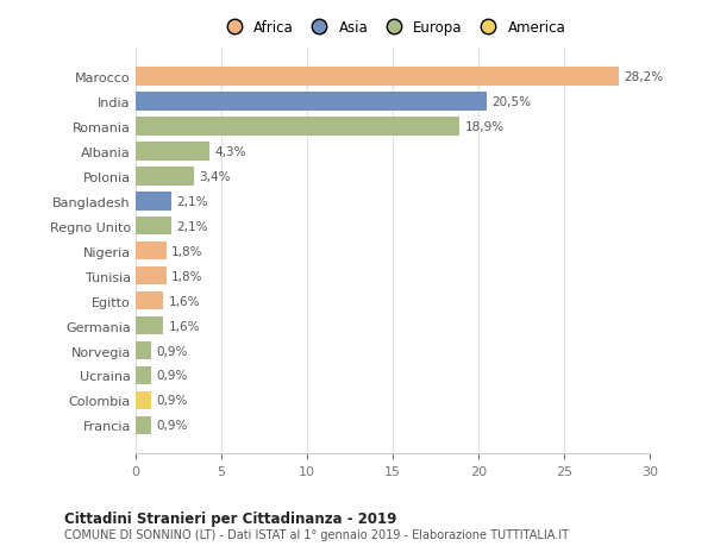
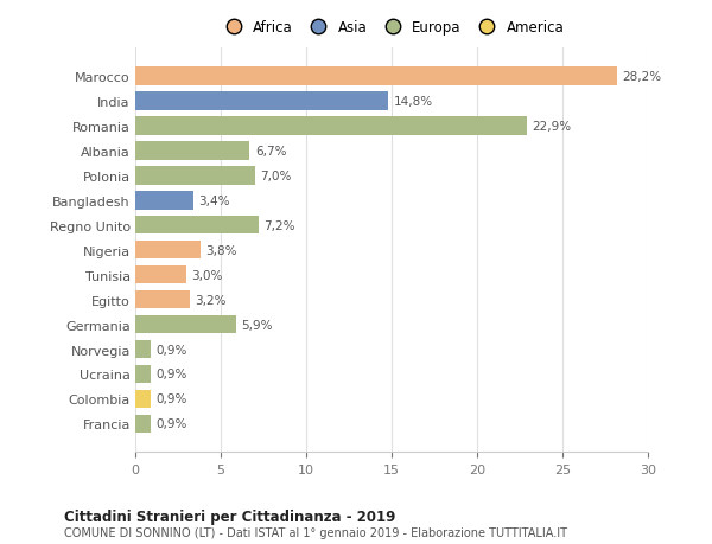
India: 20,5% -> 14,8%
Romania: 18,9% -> 22,9%
Albania: 4,3% -> 6,7%
Polonia: 3,4% -> 7,0%
Bangladesh: 2,1% -> 3,4%
Regno Unito: 2,1% -> 7,2%
Nigeria: 1,8% -> 3,8%
Tunisia: 1,8% -> 3,0%
Egitto: 1,6% -> 3,2%
Germania: 1,6% -> 5,9%
